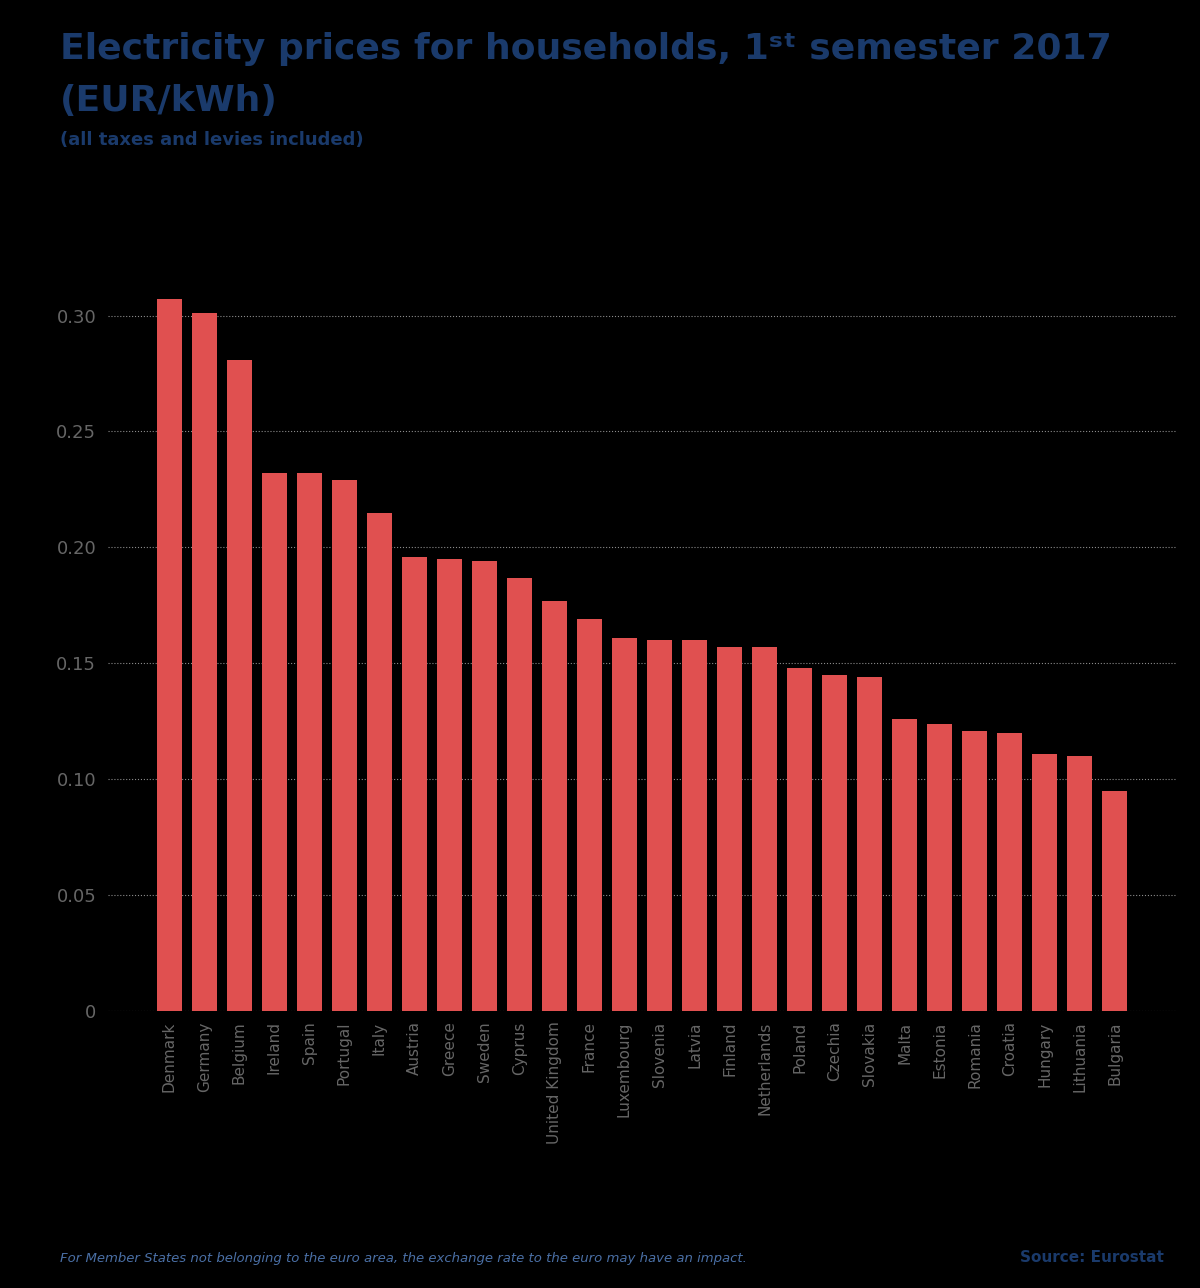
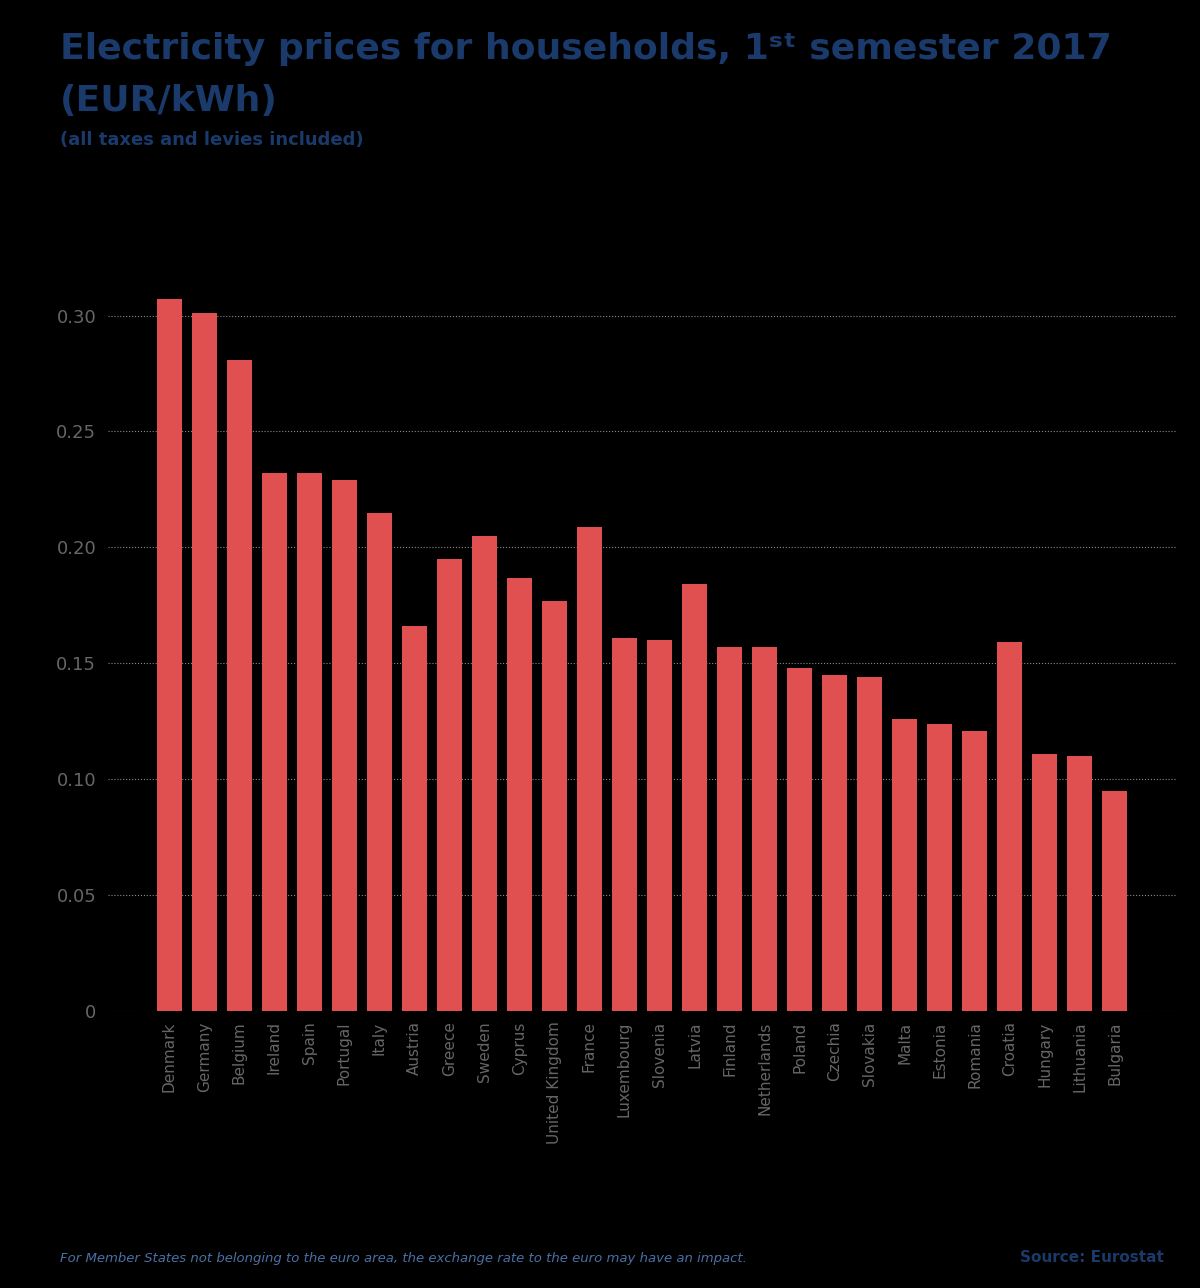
Austria: 0.196 -> 0.166
Sweden: 0.194 -> 0.205
France: 0.169 -> 0.209
Latvia: 0.160 -> 0.184
Croatia: 0.120 -> 0.159
